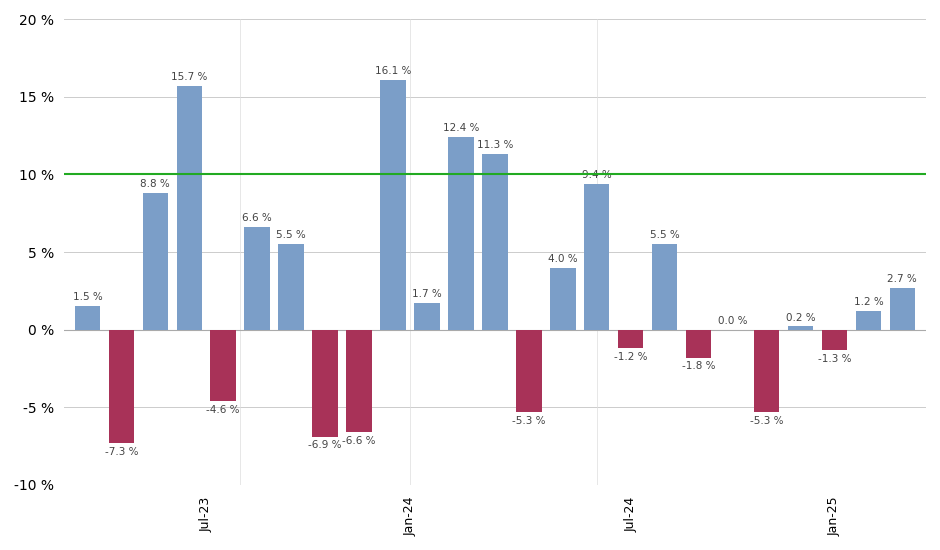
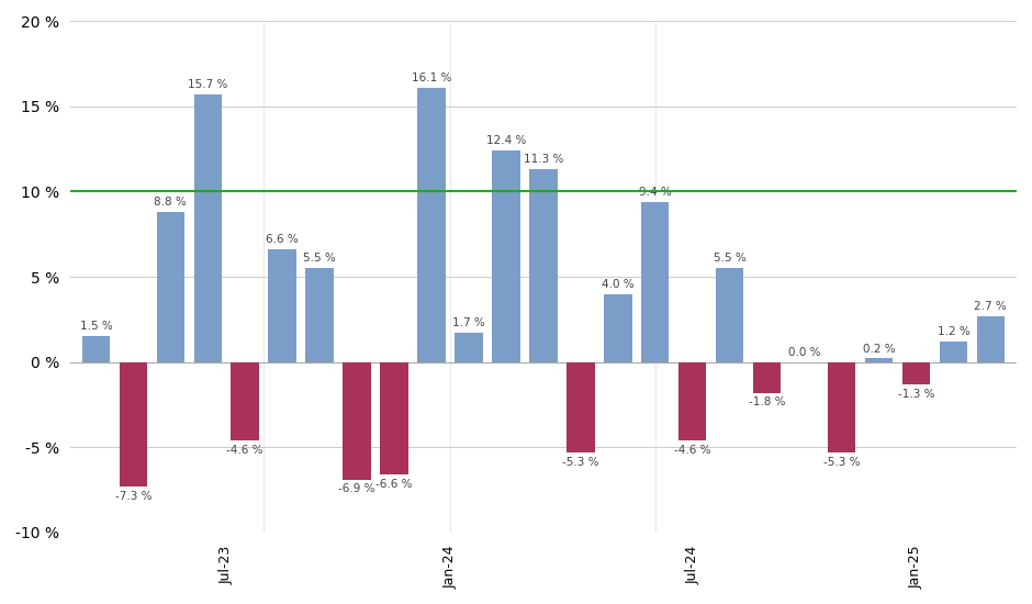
Jul-24: -1.2 -> -4.6
